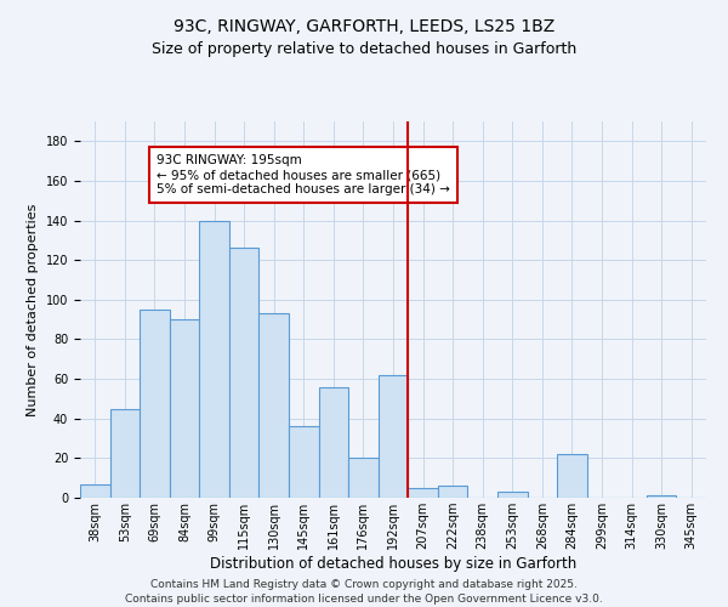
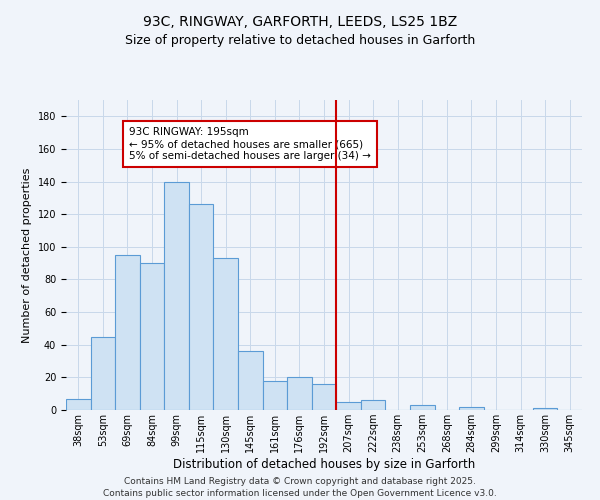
161sqm: 56 -> 18
192sqm: 62 -> 16
284sqm: 22 -> 2
